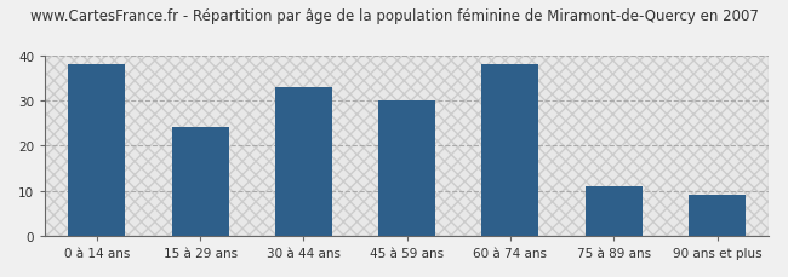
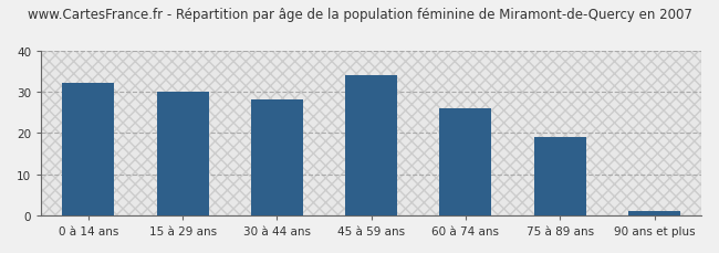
0 à 14 ans: 38 -> 32
15 à 29 ans: 24 -> 30
30 à 44 ans: 33 -> 28
45 à 59 ans: 30 -> 34
60 à 74 ans: 38 -> 26
75 à 89 ans: 11 -> 19
90 ans et plus: 9 -> 1
